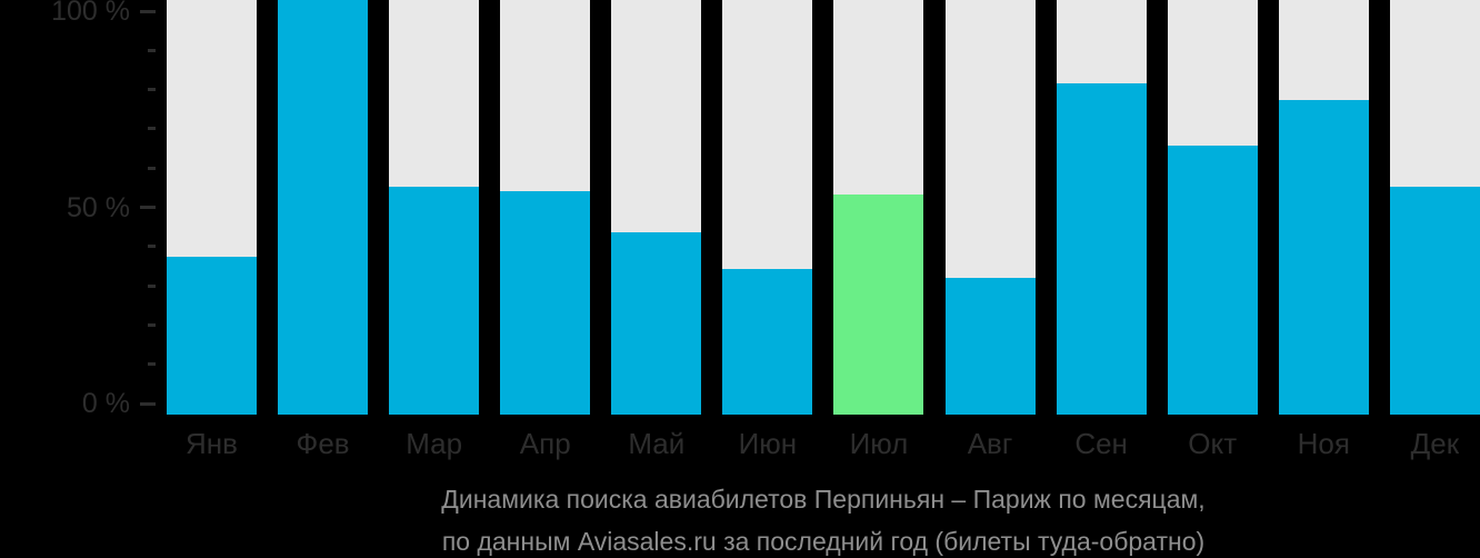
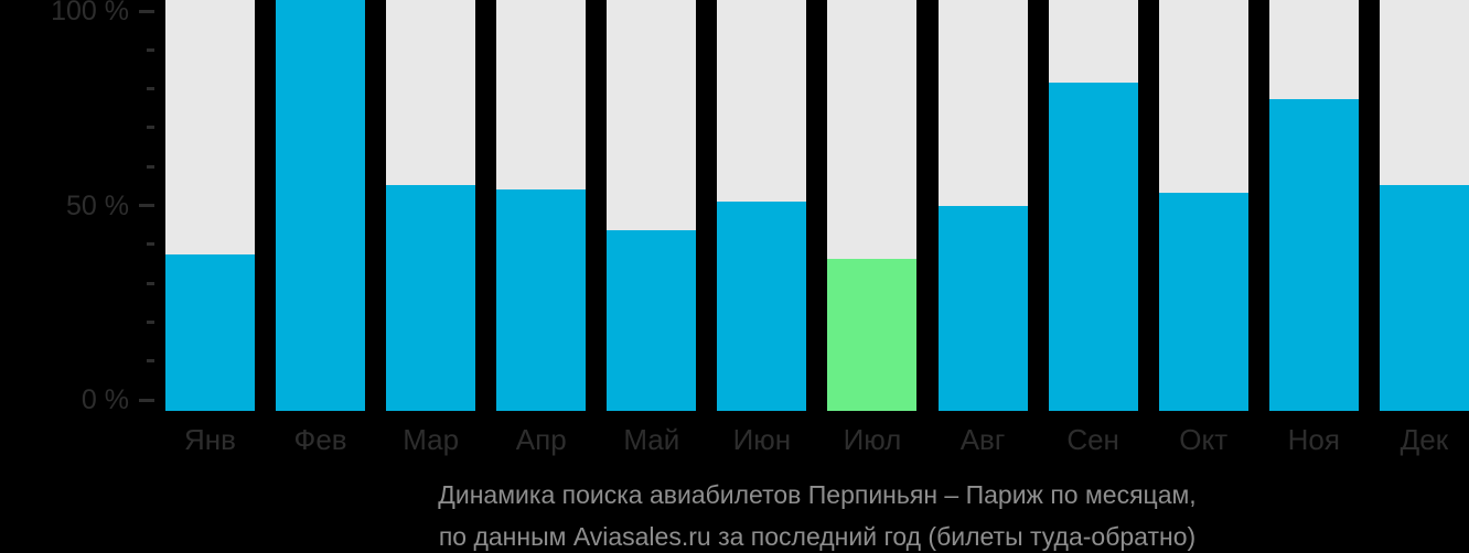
Июн: 35% -> 51%
Июл: 53% -> 37%
Авг: 33% -> 50%
Окт: 65% -> 53%
